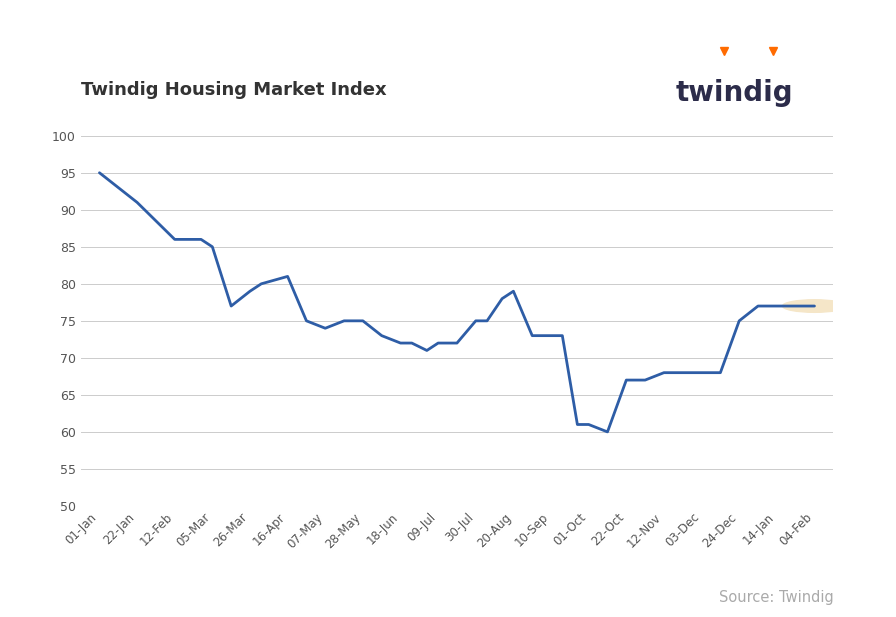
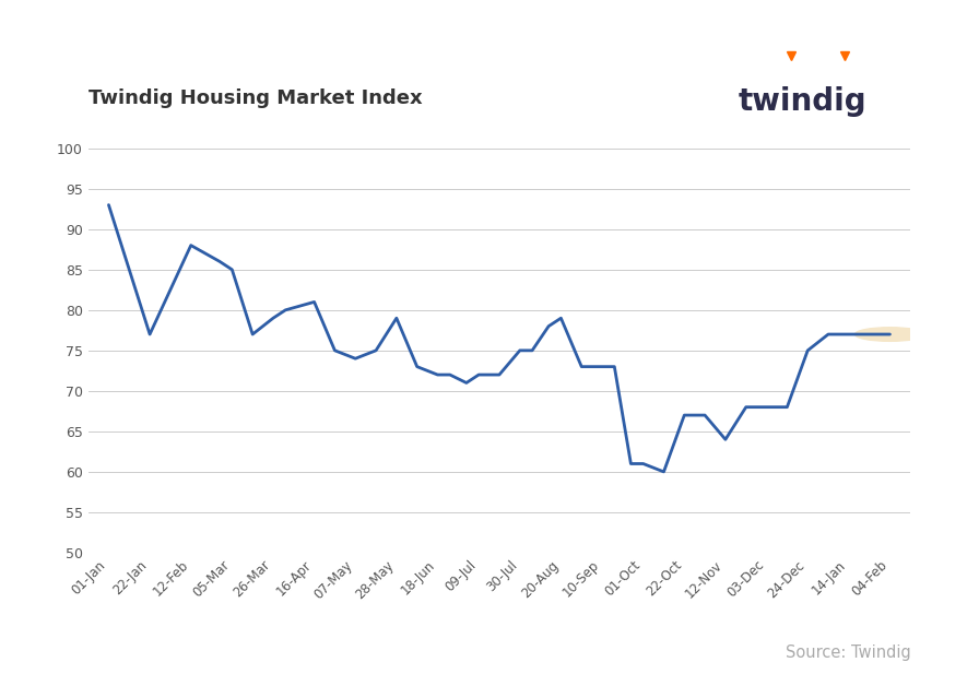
01-Jan: 95 -> 93
22-Jan: 91 -> 77
12-Feb: 86 -> 88
28-May: 75 -> 79
12-Nov: 68 -> 64
